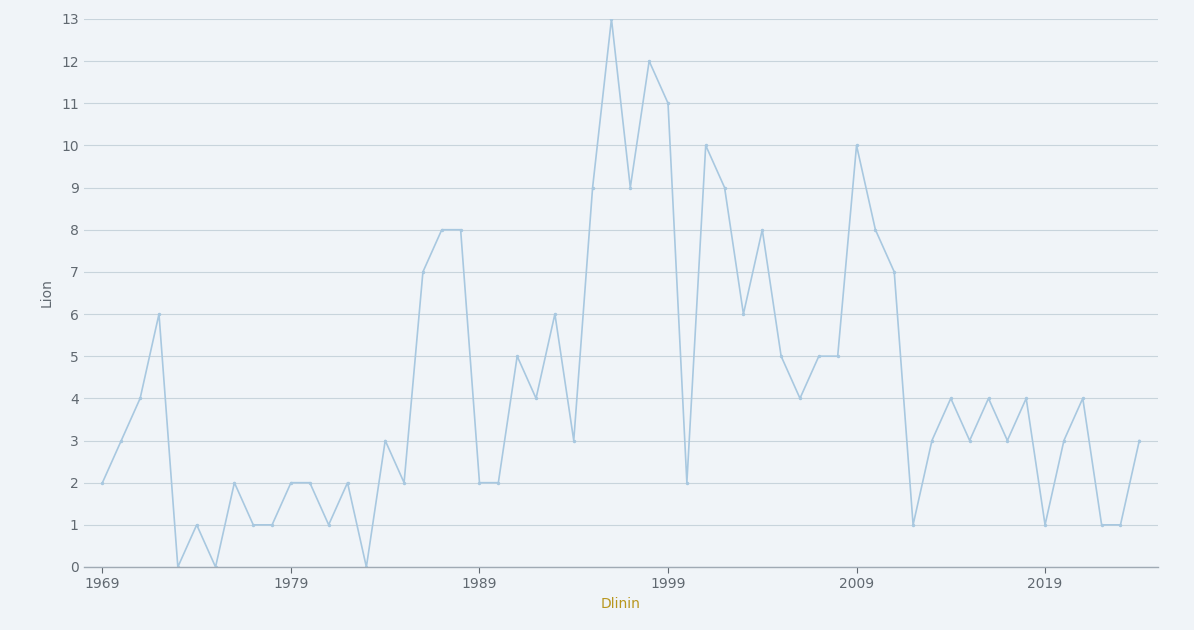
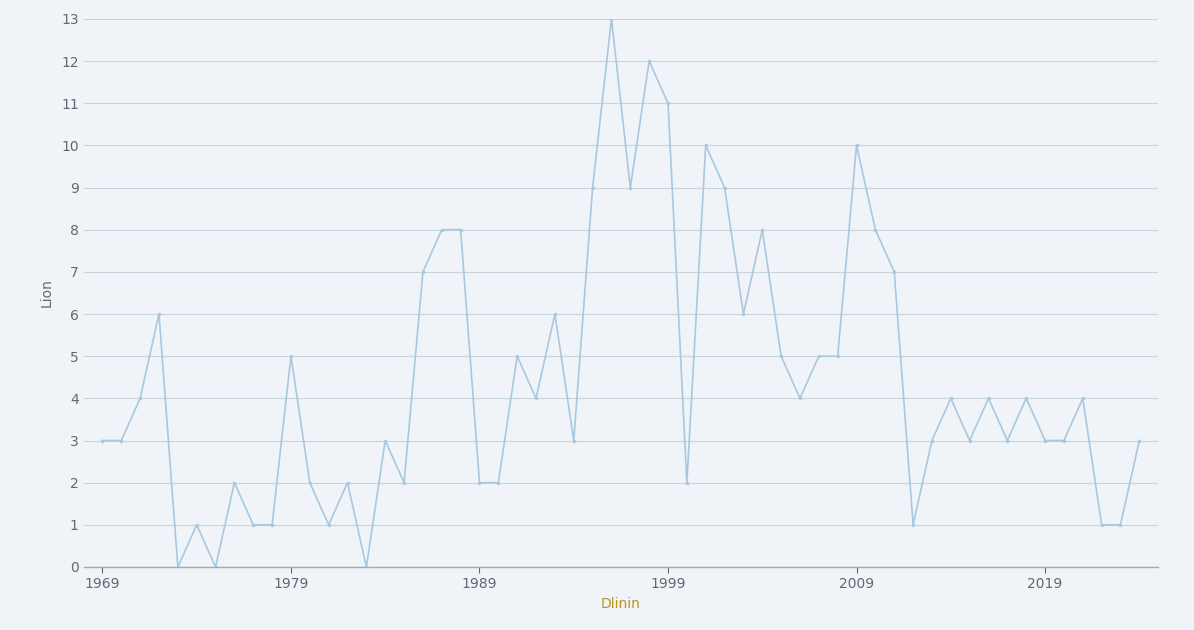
1969: 2 -> 3
1979: 2 -> 5
2019: 1 -> 3
